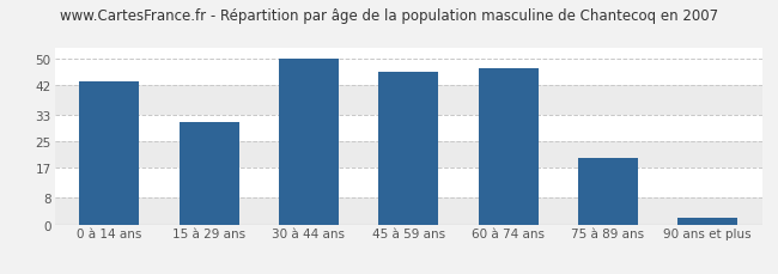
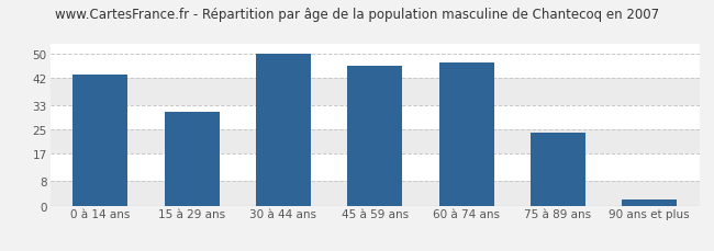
75 à 89 ans: 20 -> 24
